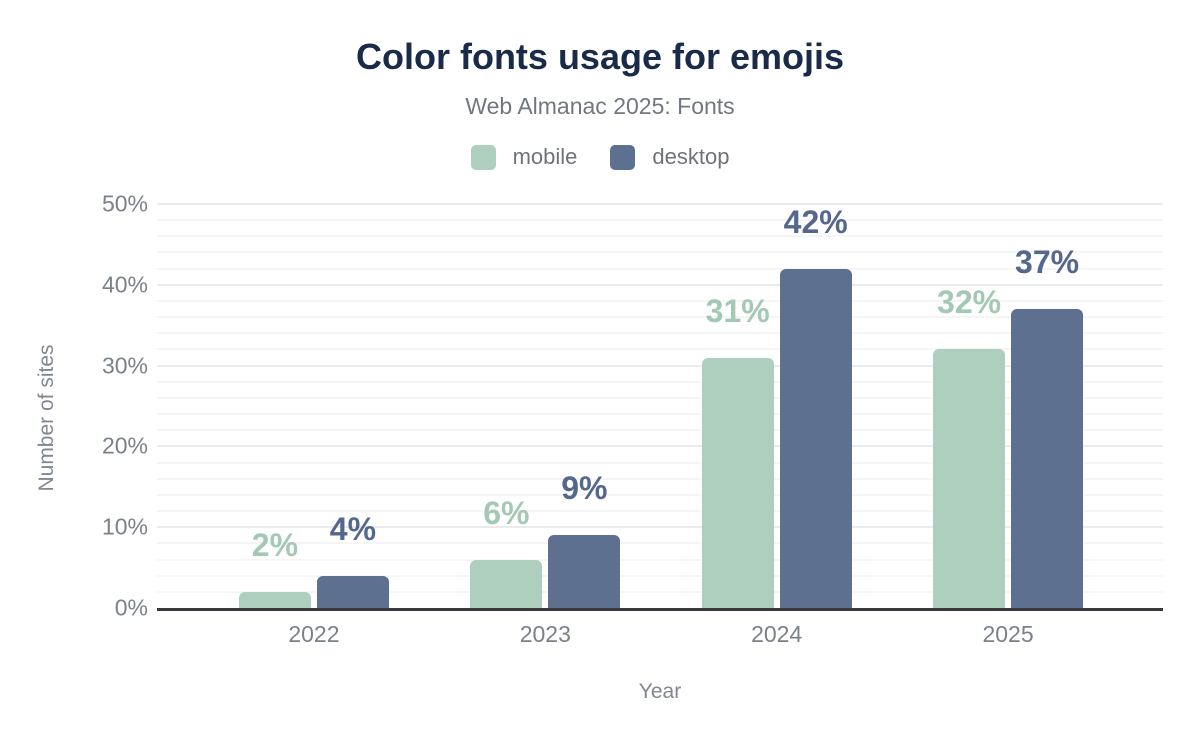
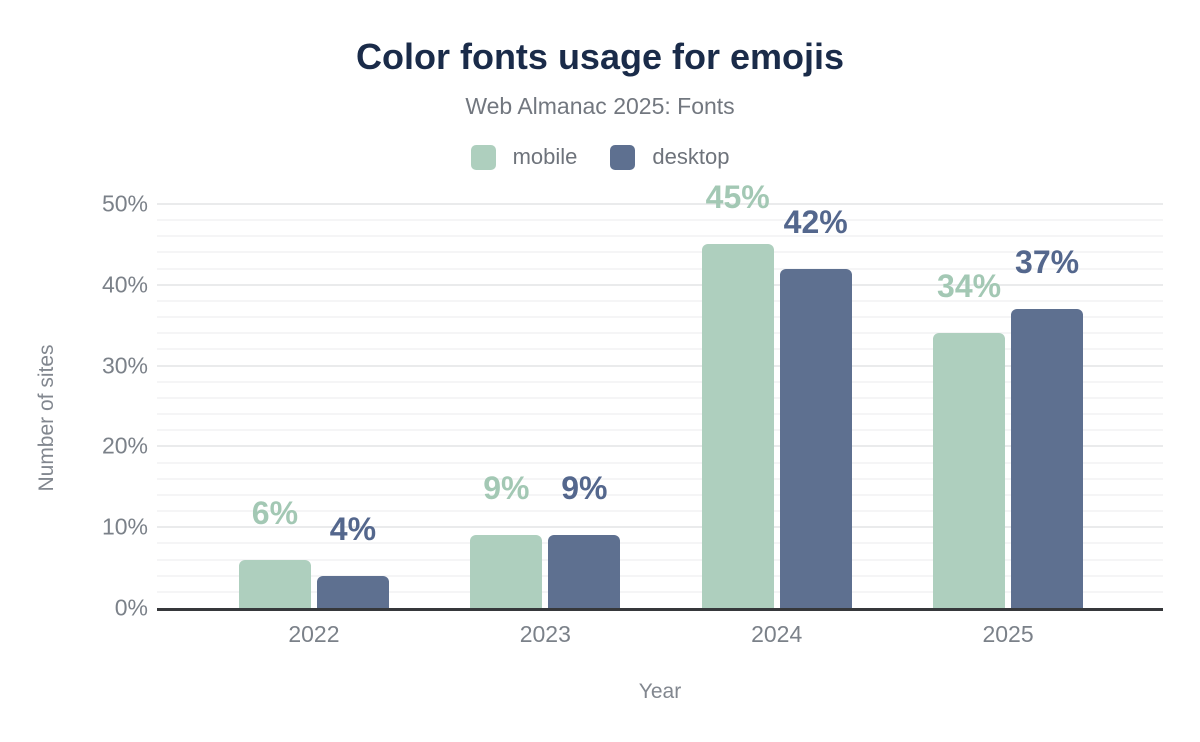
mobile/2022: 2% -> 6%
mobile/2023: 6% -> 9%
mobile/2024: 31% -> 45%
mobile/2025: 32% -> 34%
